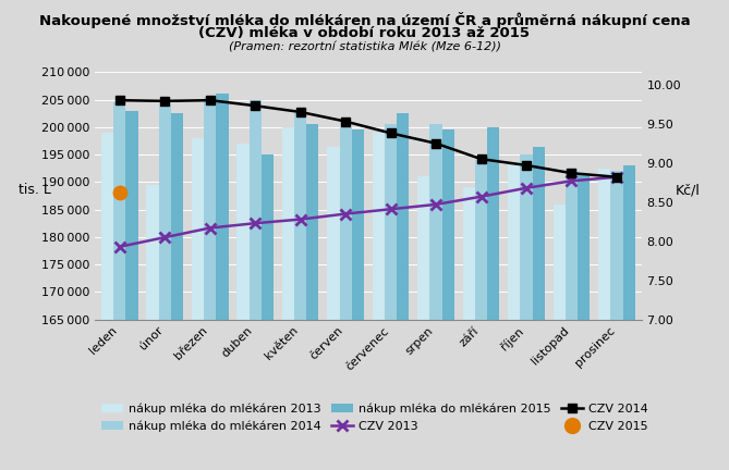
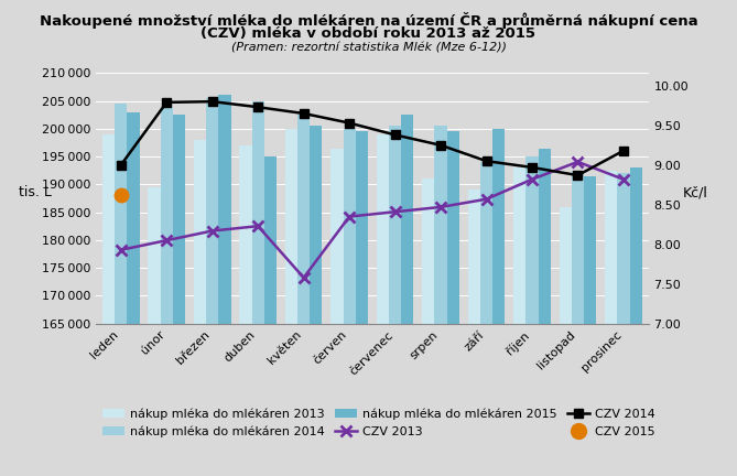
CZV 2014/leden: 9.80 -> 9.00
CZV 2013/květen: 8.28 -> 7.58
CZV 2013/říjen: 8.68 -> 8.82
CZV 2013/listopad: 8.77 -> 9.04
CZV 2014/prosinec: 8.82 -> 9.18
